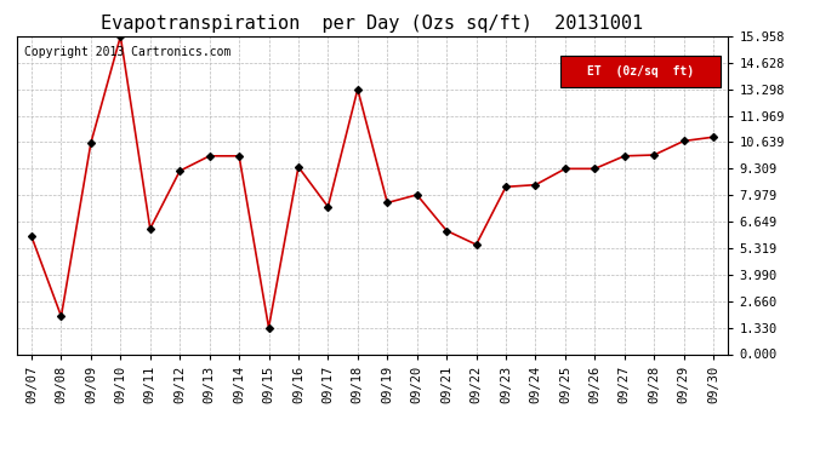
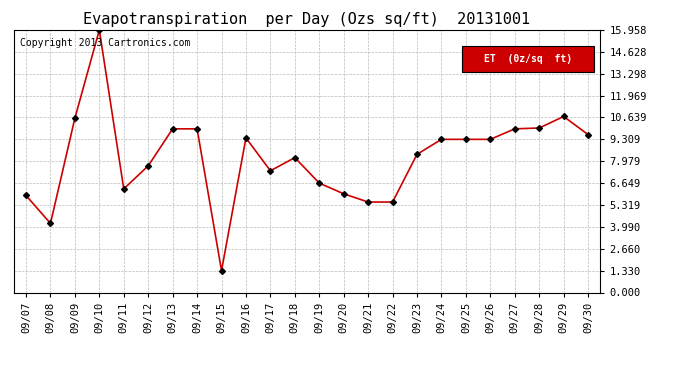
09/08: 1.9 -> 4.2
09/12: 9.2 -> 7.7
09/18: 13.3 -> 8.2
09/19: 7.6 -> 6.7
09/20: 8.0 -> 6.0
09/21: 6.2 -> 5.5
09/24: 8.5 -> 9.3
09/30: 10.9 -> 9.6
